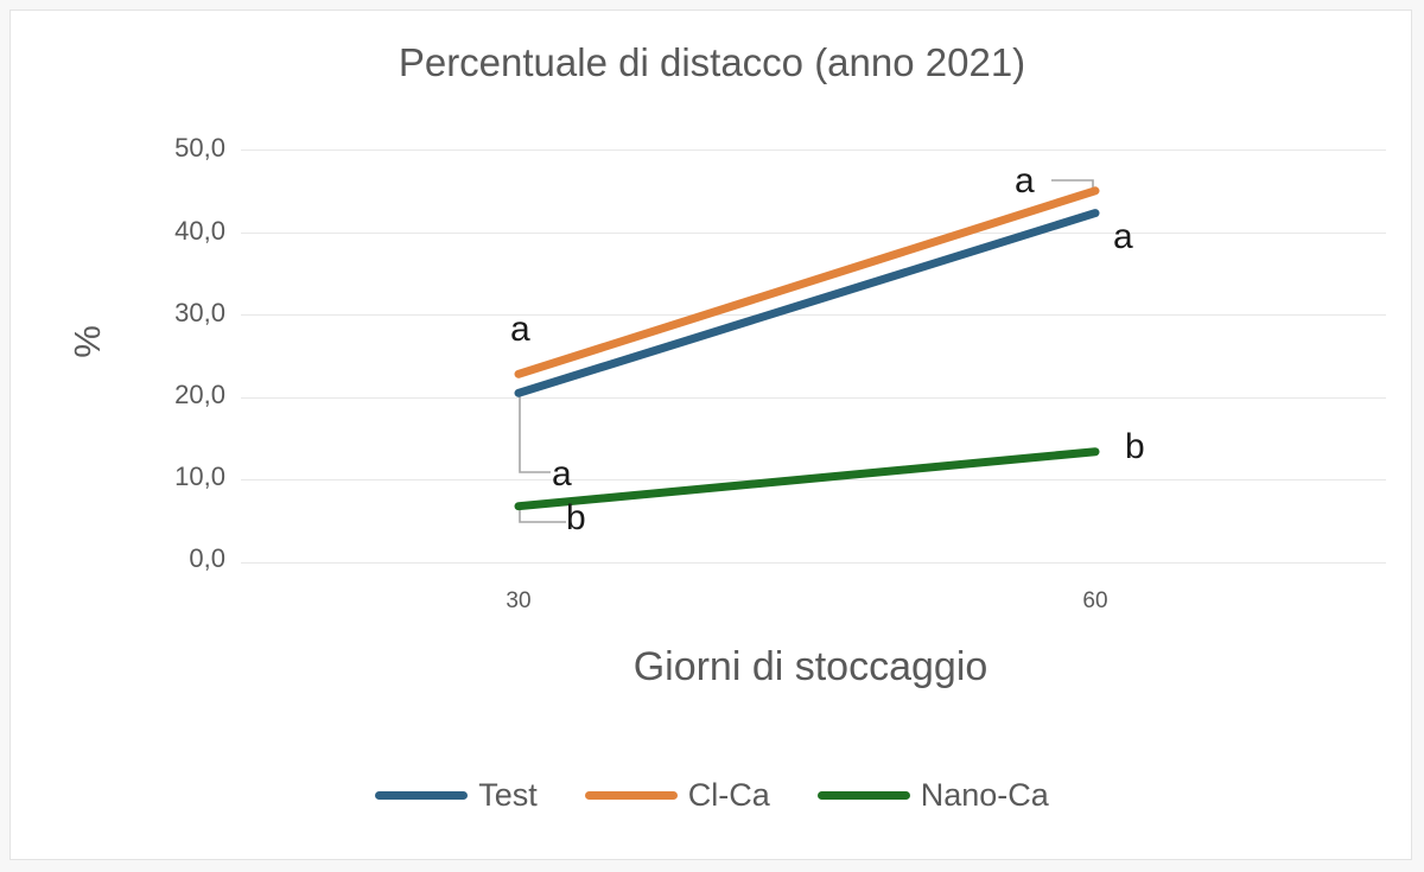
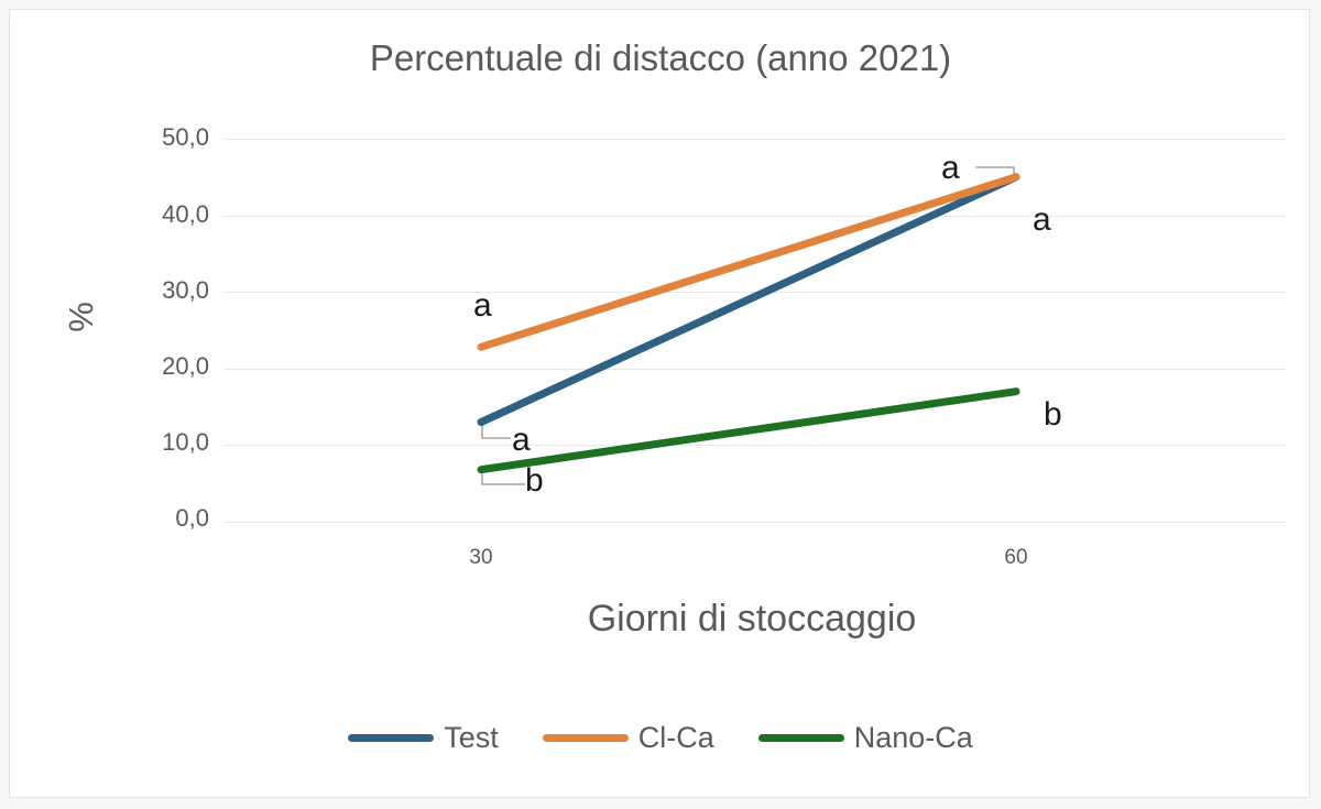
Test/30: 20 -> 13
Test/60: 42 -> 45
Nano-Ca/60: 13 -> 17
